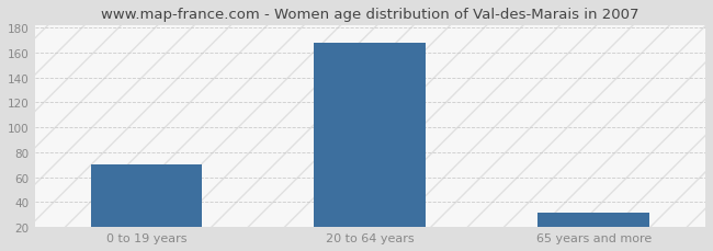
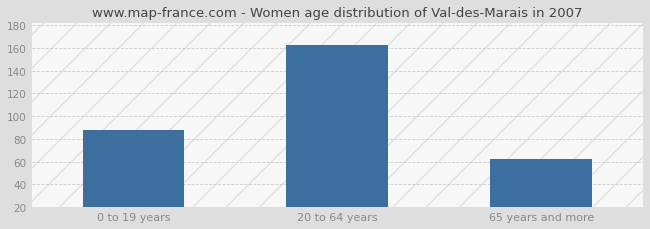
0 to 19 years: 70 -> 88
20 to 64 years: 168 -> 163
65 years and more: 32 -> 62
